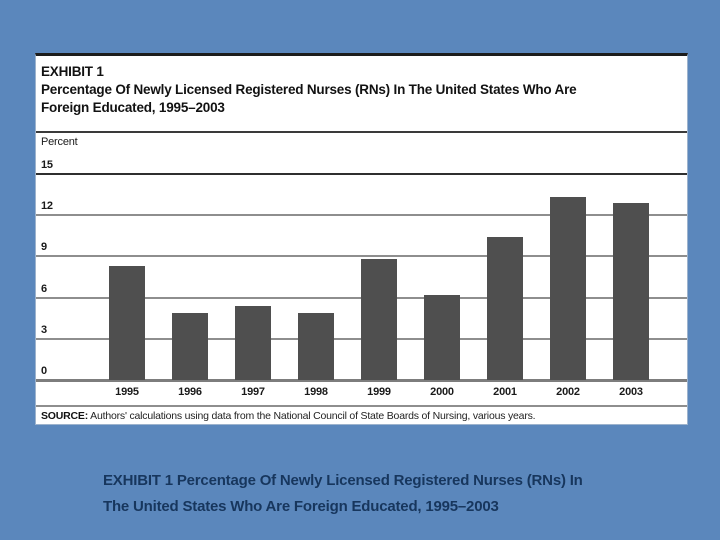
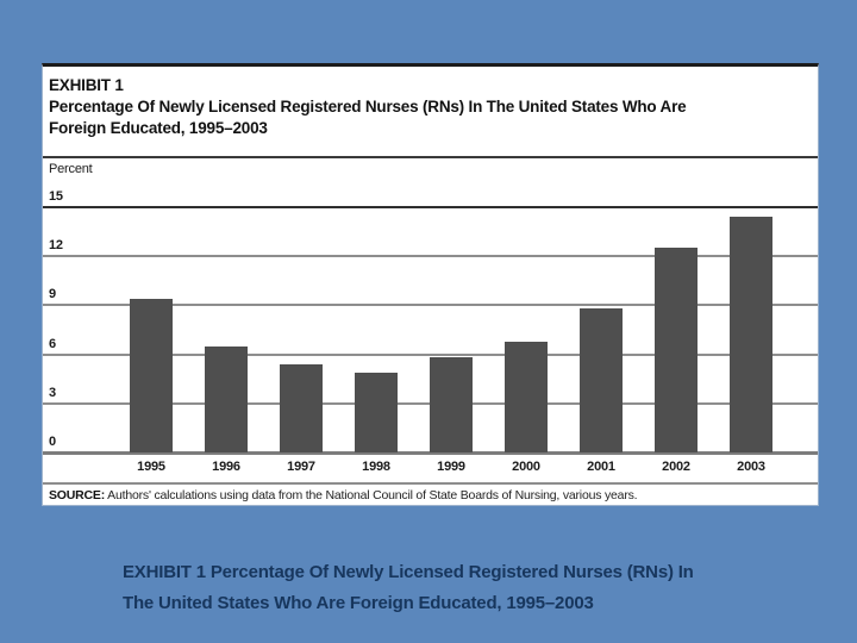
1995: 8.3 -> 9.4
1996: 4.9 -> 6.5
1999: 8.8 -> 5.8
2000: 6.2 -> 6.8
2001: 10.4 -> 8.8
2002: 13.3 -> 12.5
2003: 12.9 -> 14.4
